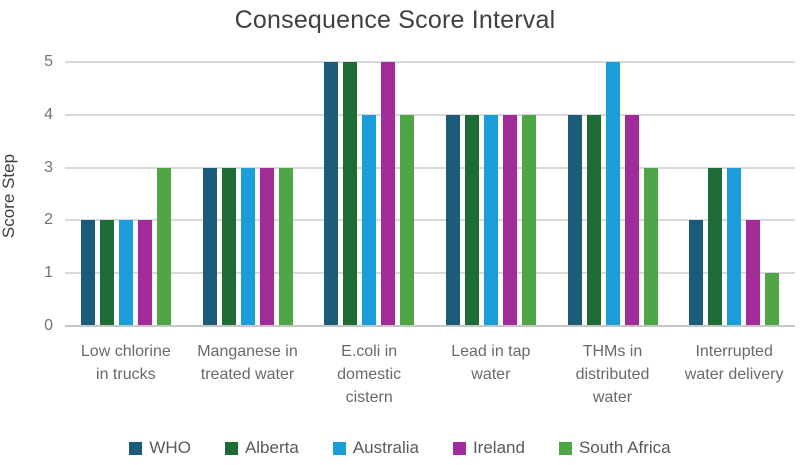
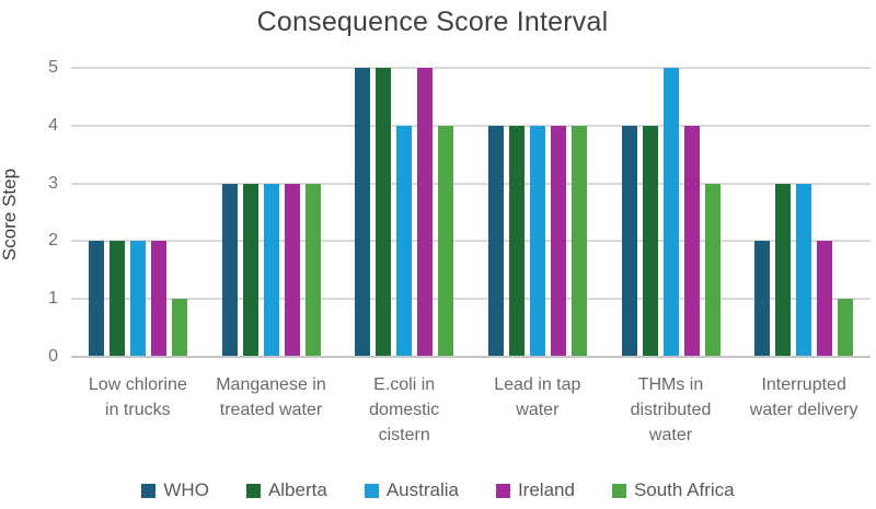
South Africa/Low chlorine in trucks: 3 -> 1
